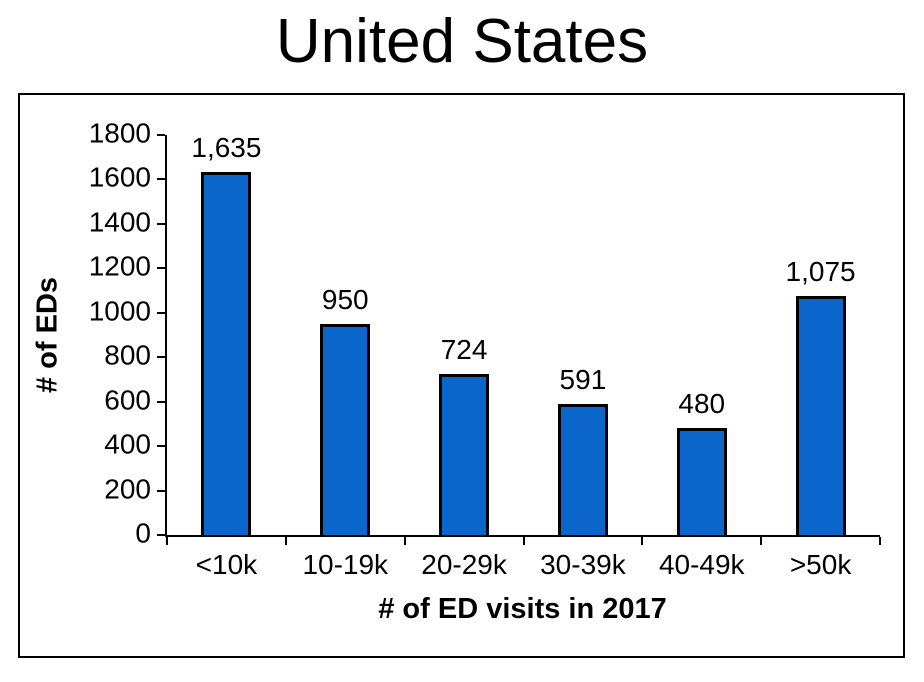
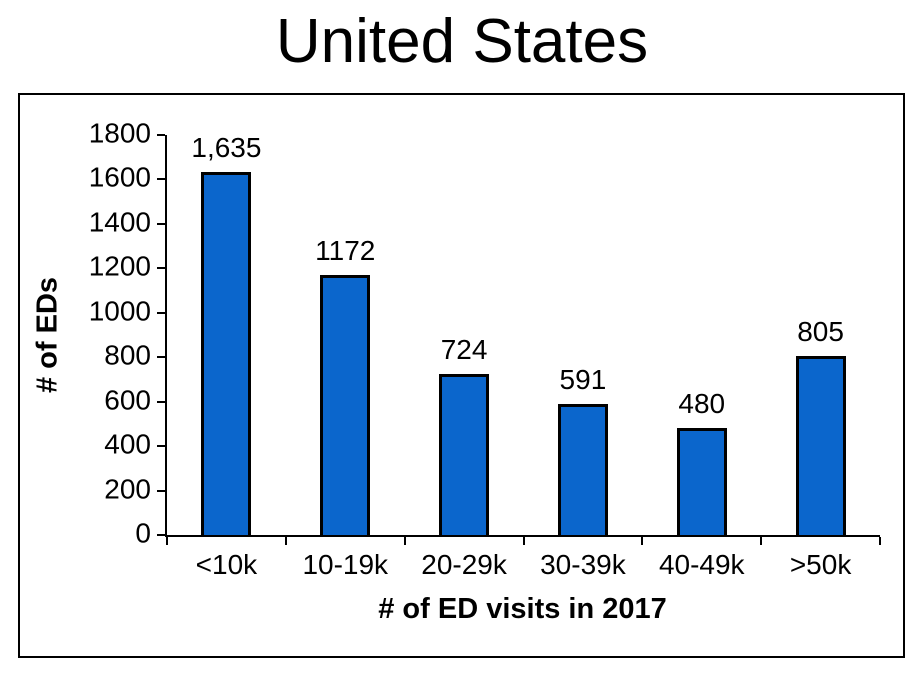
10-19k: 950 -> 1172
>50k: 1,075 -> 805
